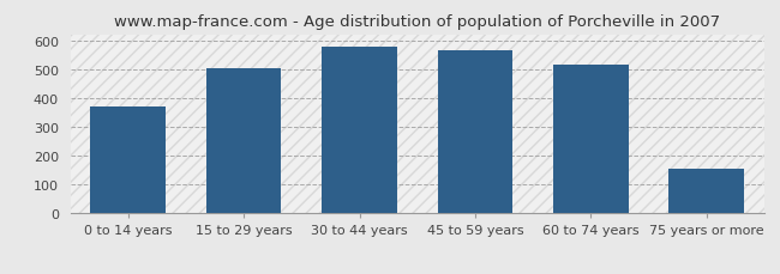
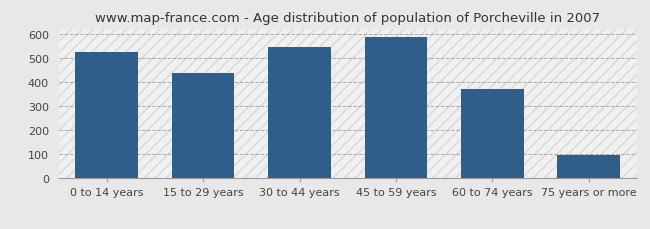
0 to 14 years: 370 -> 524
15 to 29 years: 505 -> 436
30 to 44 years: 580 -> 543
45 to 59 years: 565 -> 588
60 to 74 years: 515 -> 372
75 years or more: 155 -> 97
